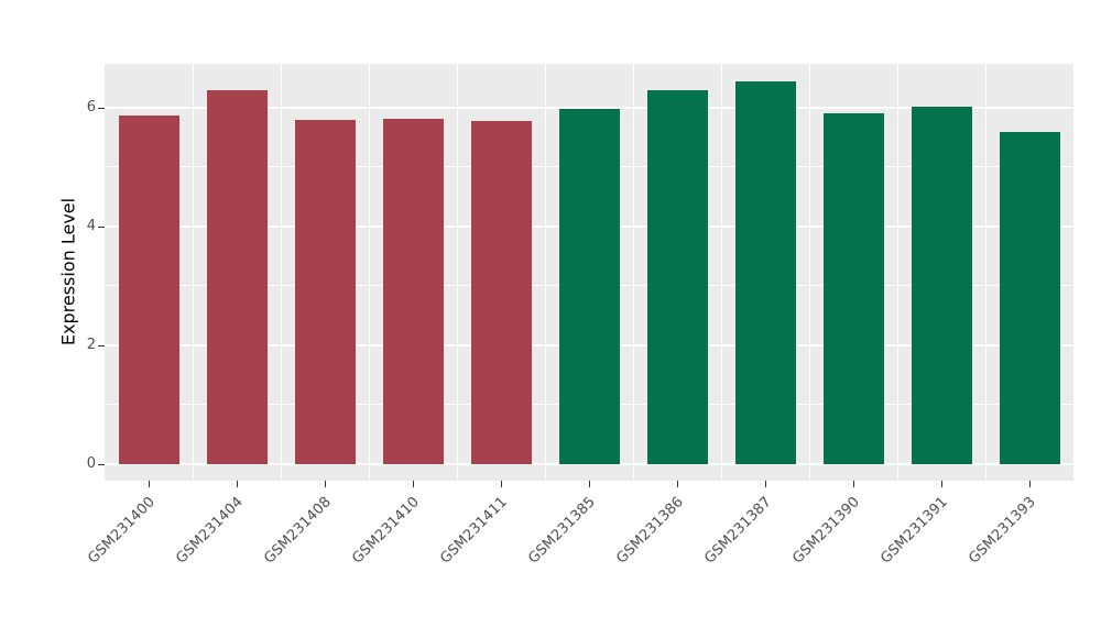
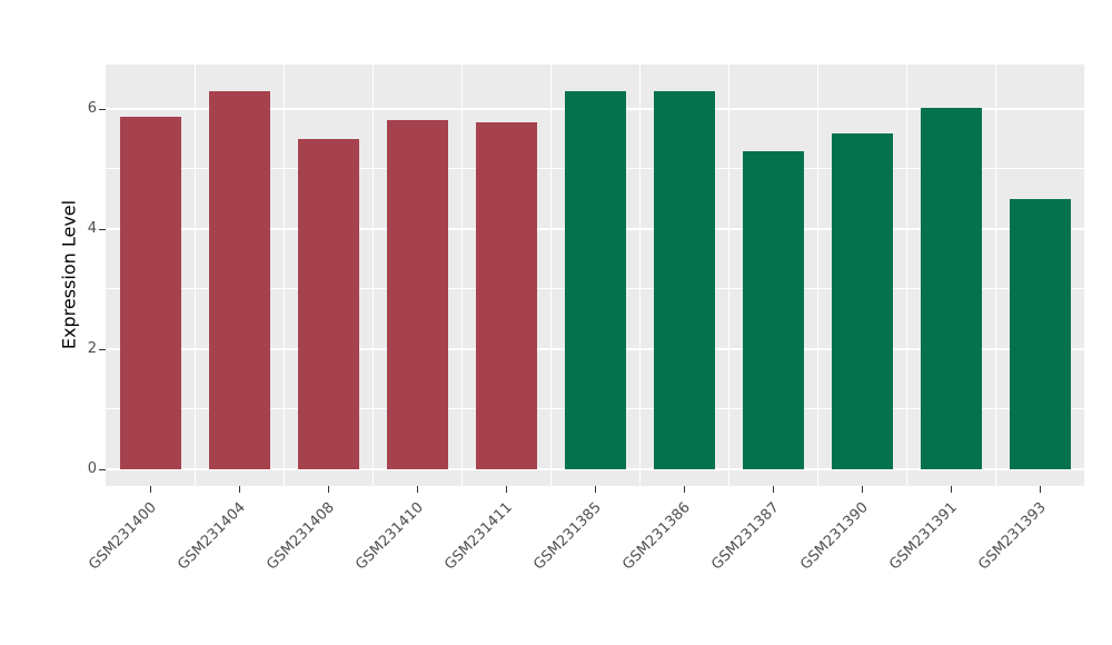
GSM231408: 5.8 -> 5.5
GSM231385: 6.0 -> 6.3
GSM231387: 6.4 -> 5.3
GSM231390: 5.9 -> 5.6
GSM231393: 5.6 -> 4.5
